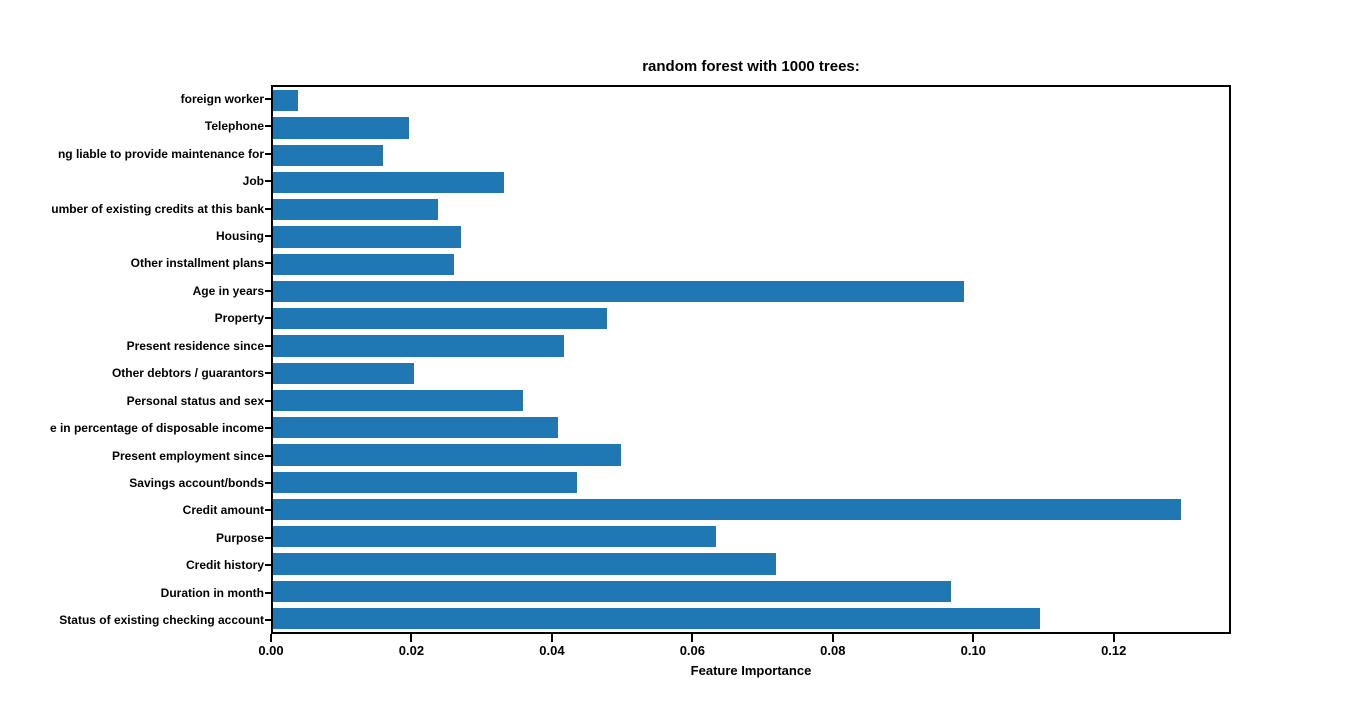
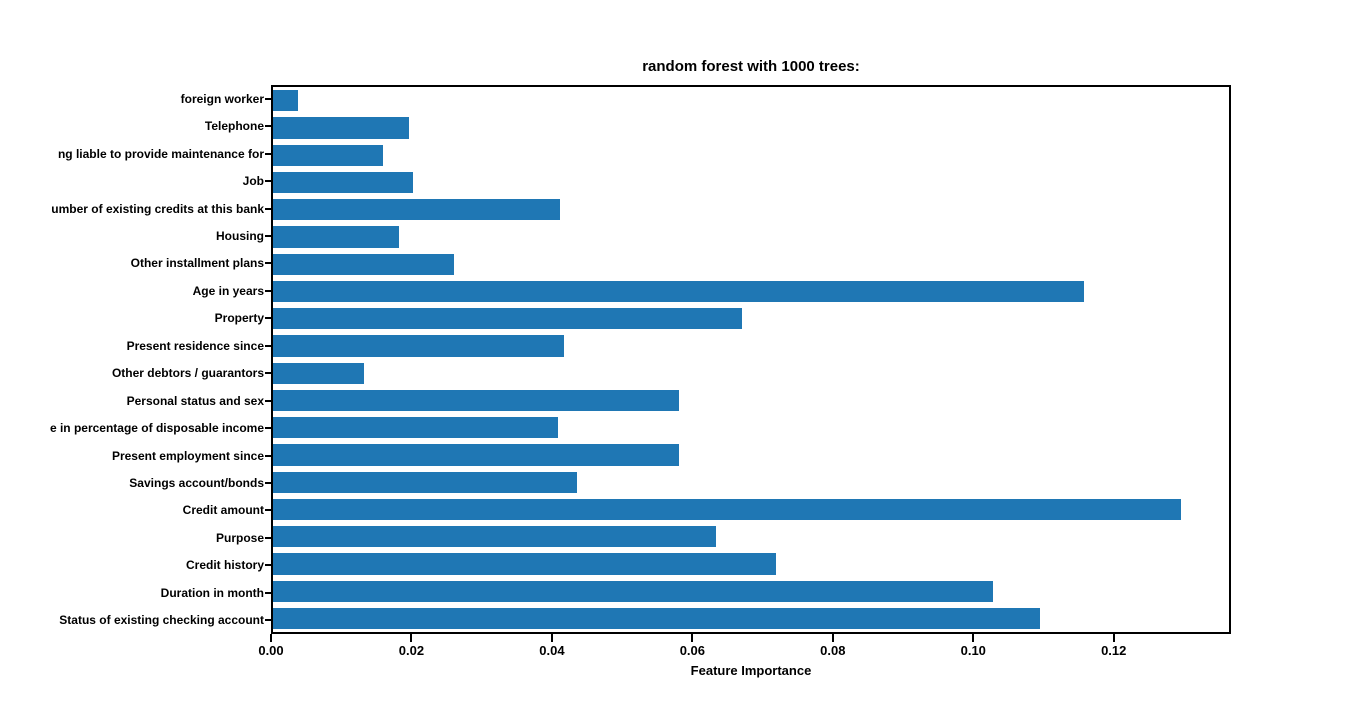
Job: 0.033 -> 0.020
umber of existing credits at this bank: 0.024 -> 0.041
Housing: 0.027 -> 0.018
Age in years: 0.099 -> 0.116
Property: 0.048 -> 0.067
Other debtors / guarantors: 0.020 -> 0.013
Personal status and sex: 0.036 -> 0.058
Present employment since: 0.050 -> 0.058
Duration in month: 0.097 -> 0.103
